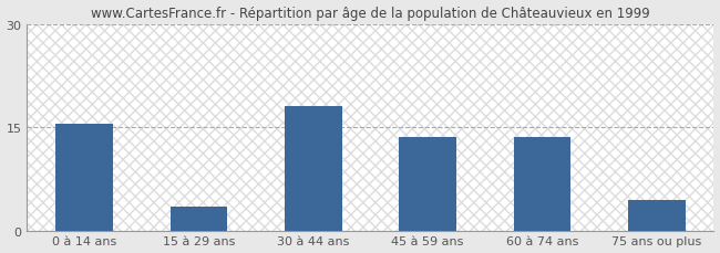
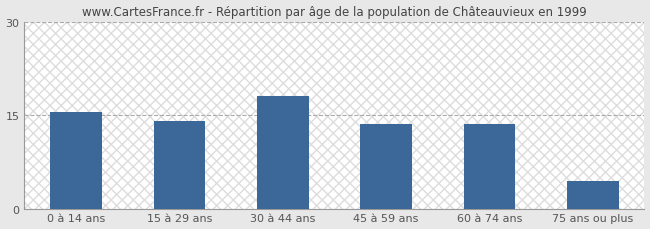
15 à 29 ans: 3.5 -> 14.0
